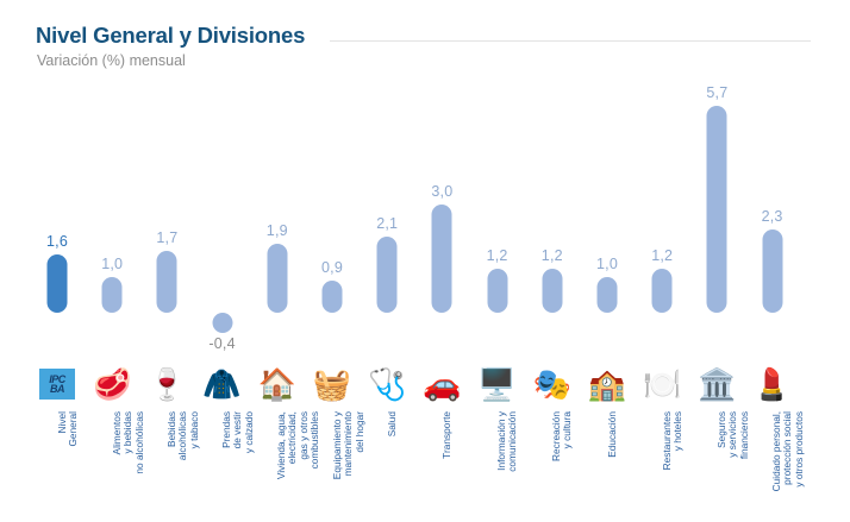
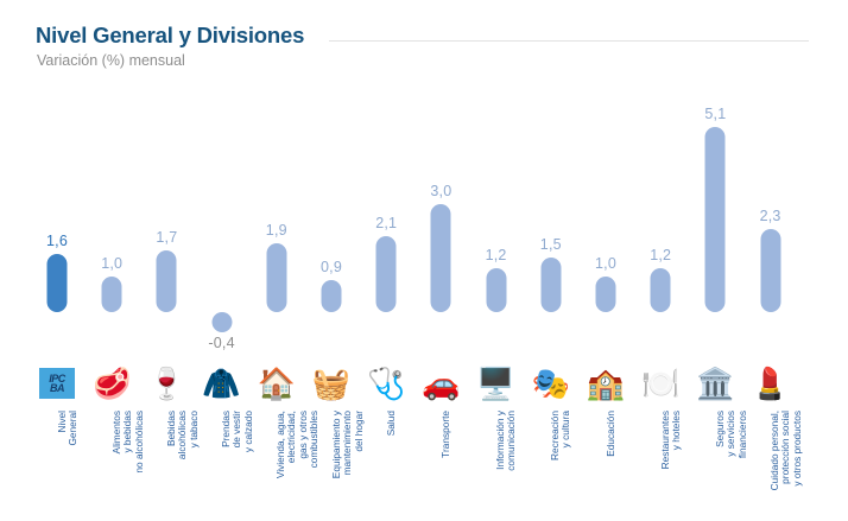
Recreación y cultura: 1,2 -> 1,5
Seguros y servicios financieros: 5,7 -> 5,1
